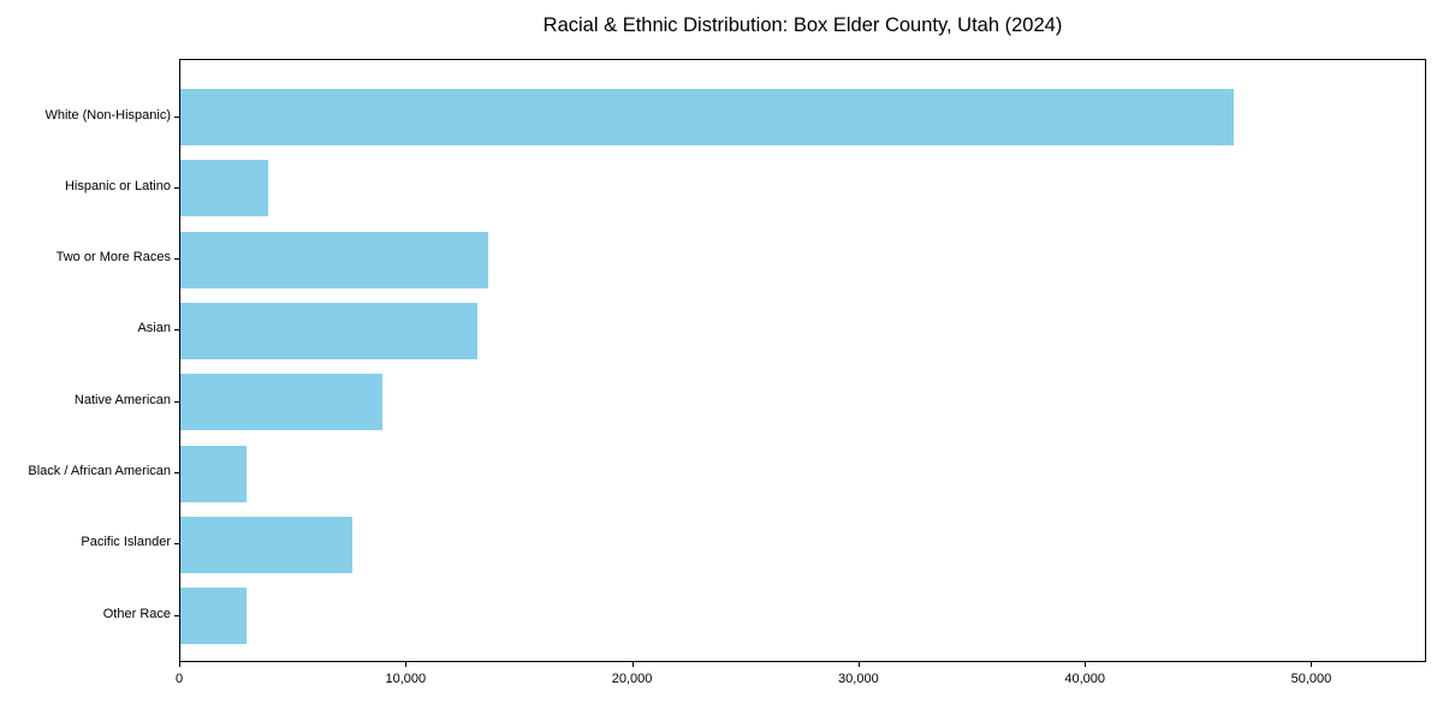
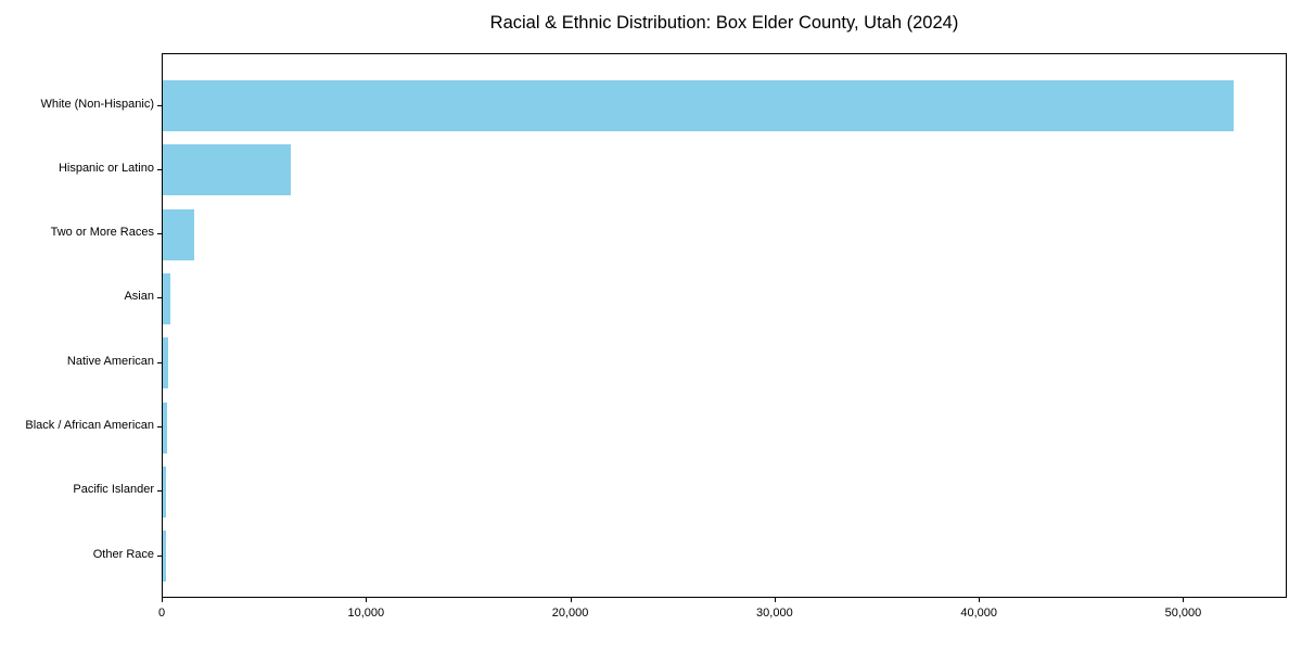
White (Non-Hispanic): 46500 -> 52400
Hispanic or Latino: 3900 -> 6200
Two or More Races: 13600 -> 1600
Asian: 13100 -> 400
Native American: 8900 -> 300
Black / African American: 2900 -> 200
Pacific Islander: 7600 -> 100
Other Race: 2900 -> 200
